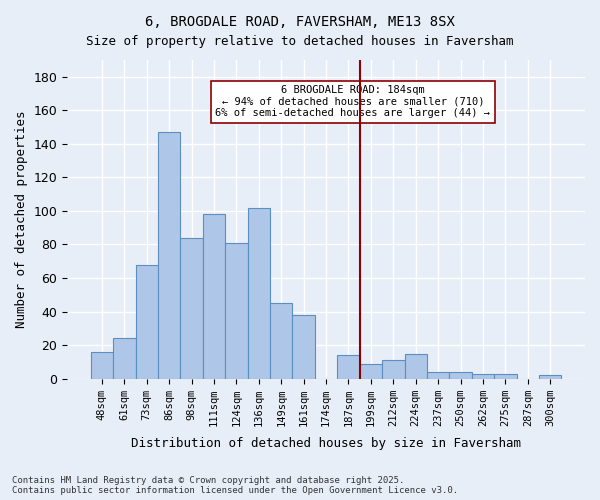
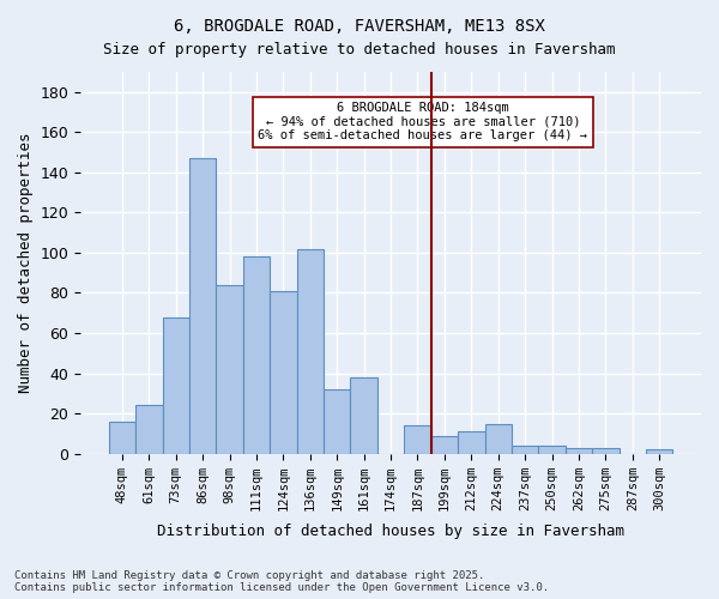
149sqm: 45 -> 32
